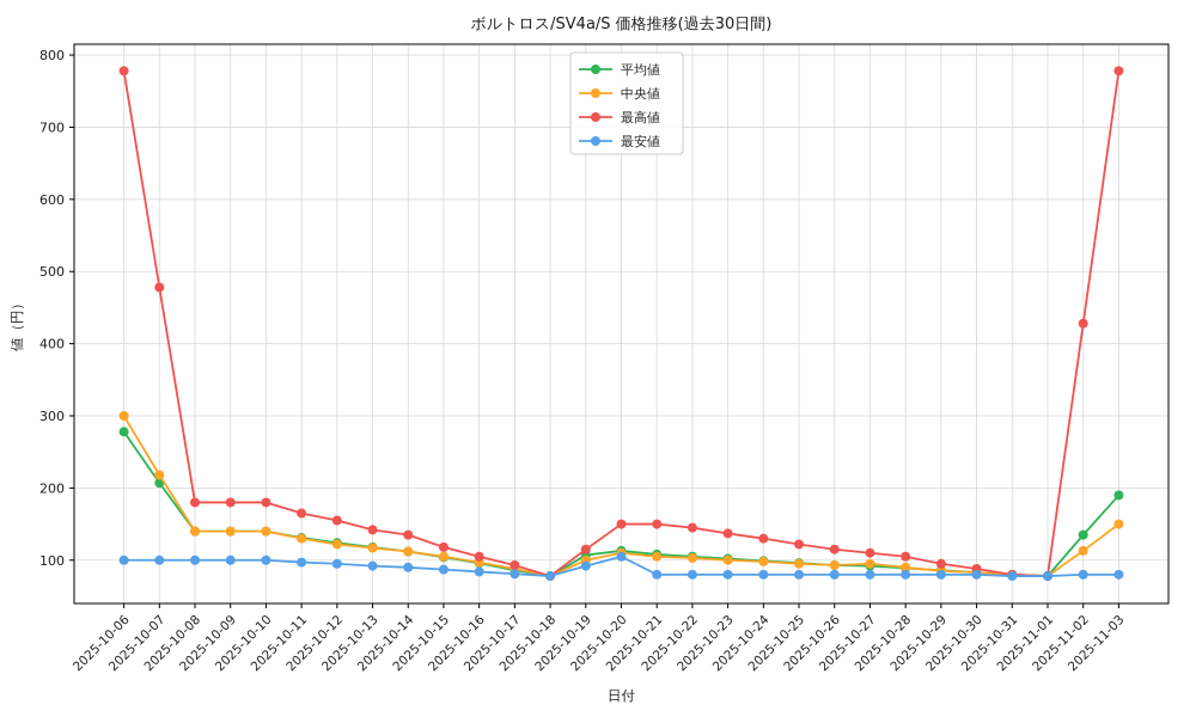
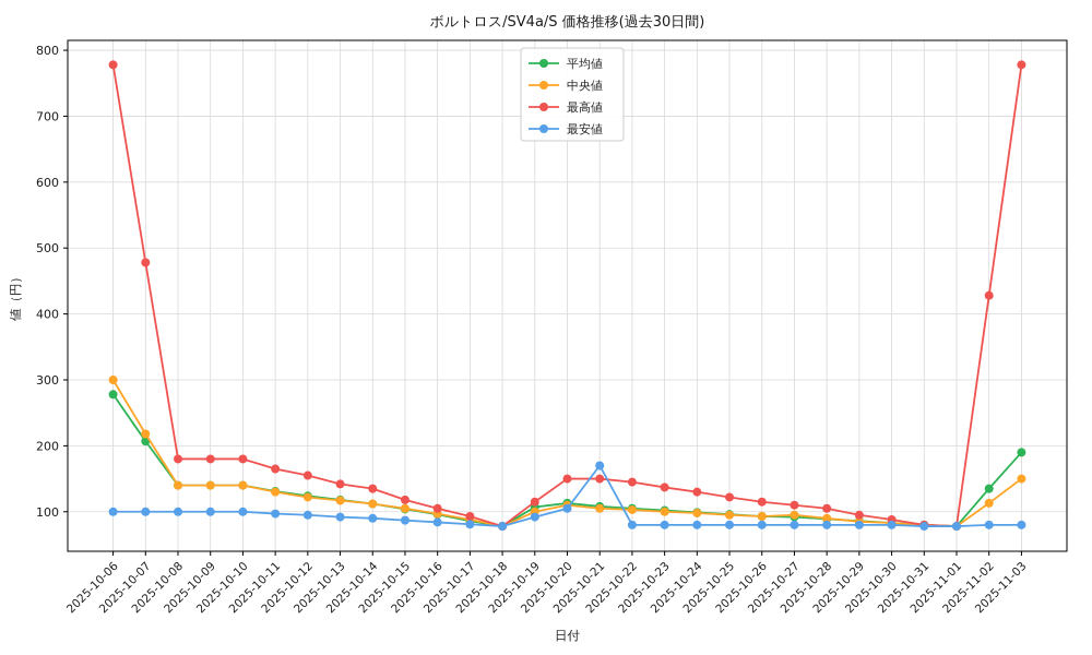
最安値/2025-10-21: 80 -> 170
